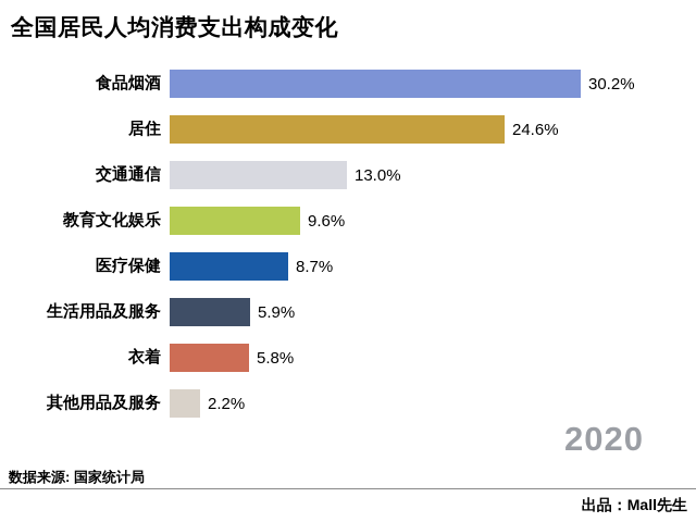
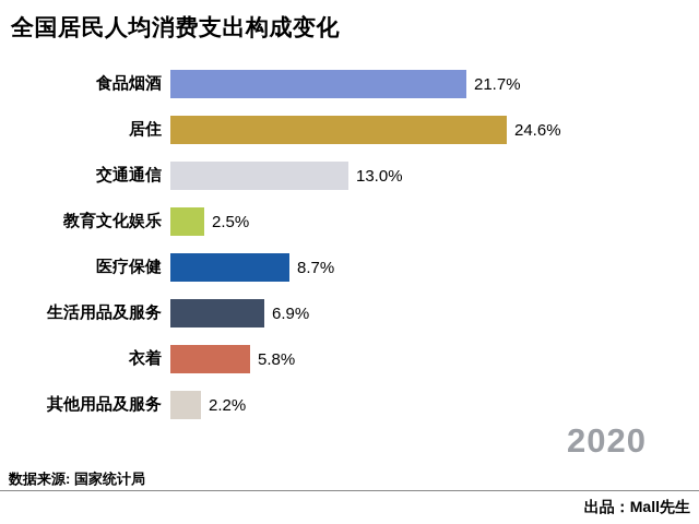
食品烟酒: 30.2% -> 21.7%
教育文化娱乐: 9.6% -> 2.5%
生活用品及服务: 5.9% -> 6.9%
